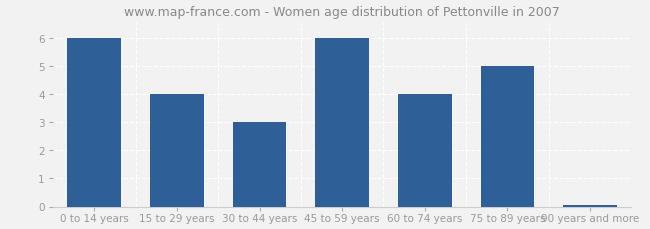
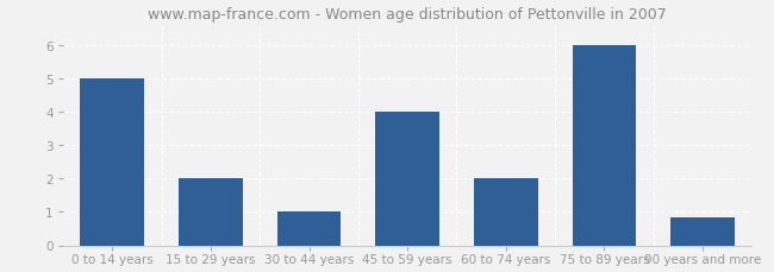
0 to 14 years: 6.00 -> 5.00
15 to 29 years: 4.00 -> 2.00
30 to 44 years: 3.00 -> 1.00
45 to 59 years: 6.00 -> 4.00
60 to 74 years: 4.00 -> 2.00
75 to 89 years: 5.00 -> 6.00
90 years and more: 0.07 -> 0.85
